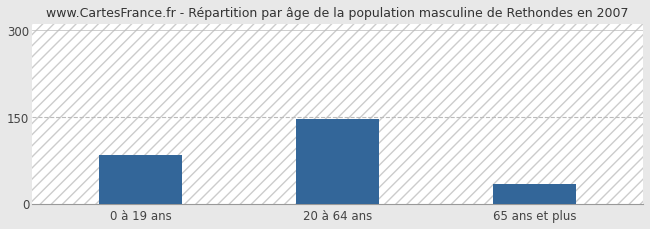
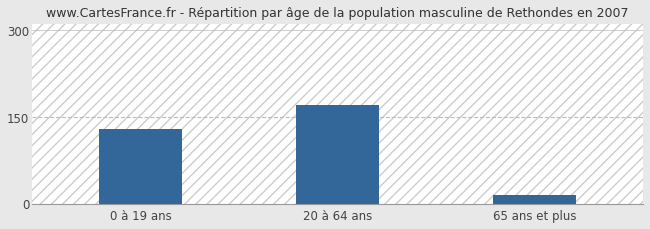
0 à 19 ans: 84 -> 128
20 à 64 ans: 146 -> 170
65 ans et plus: 34 -> 15
